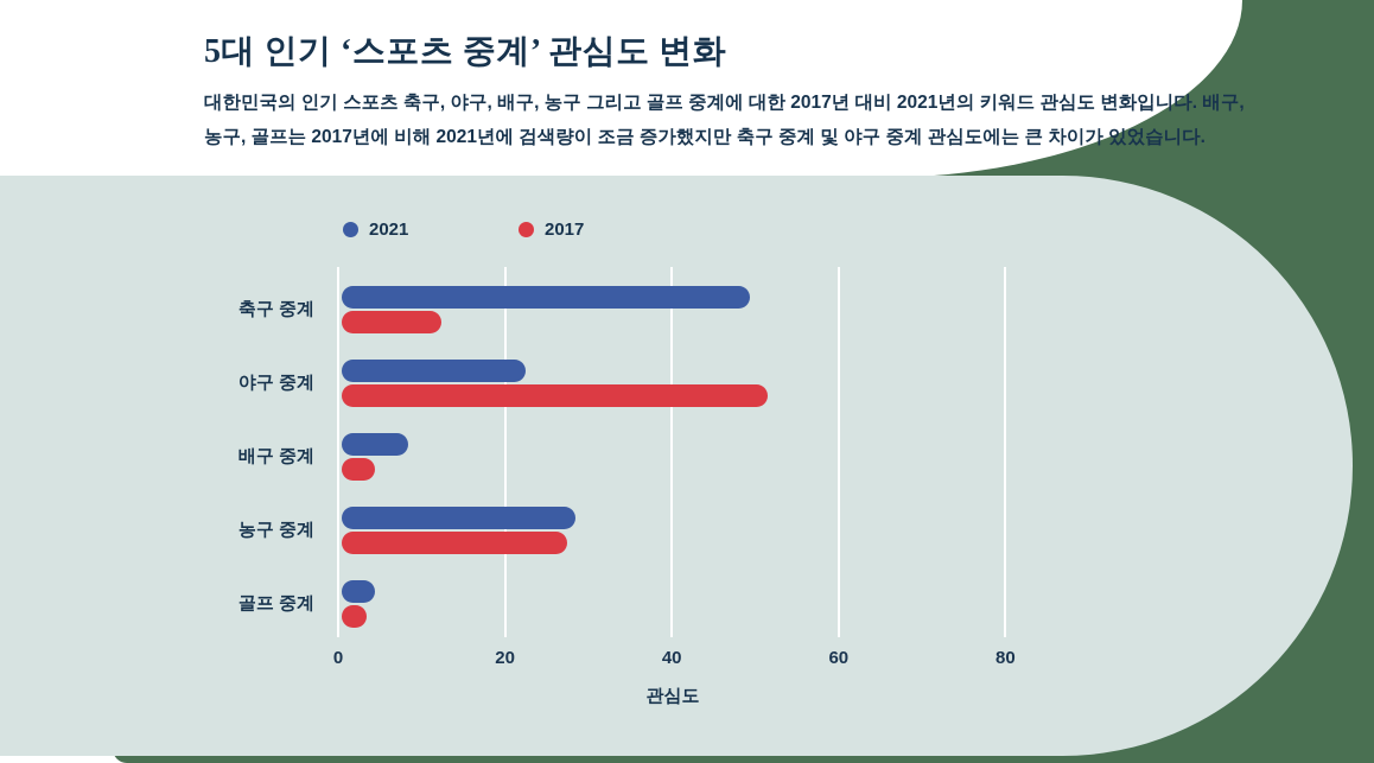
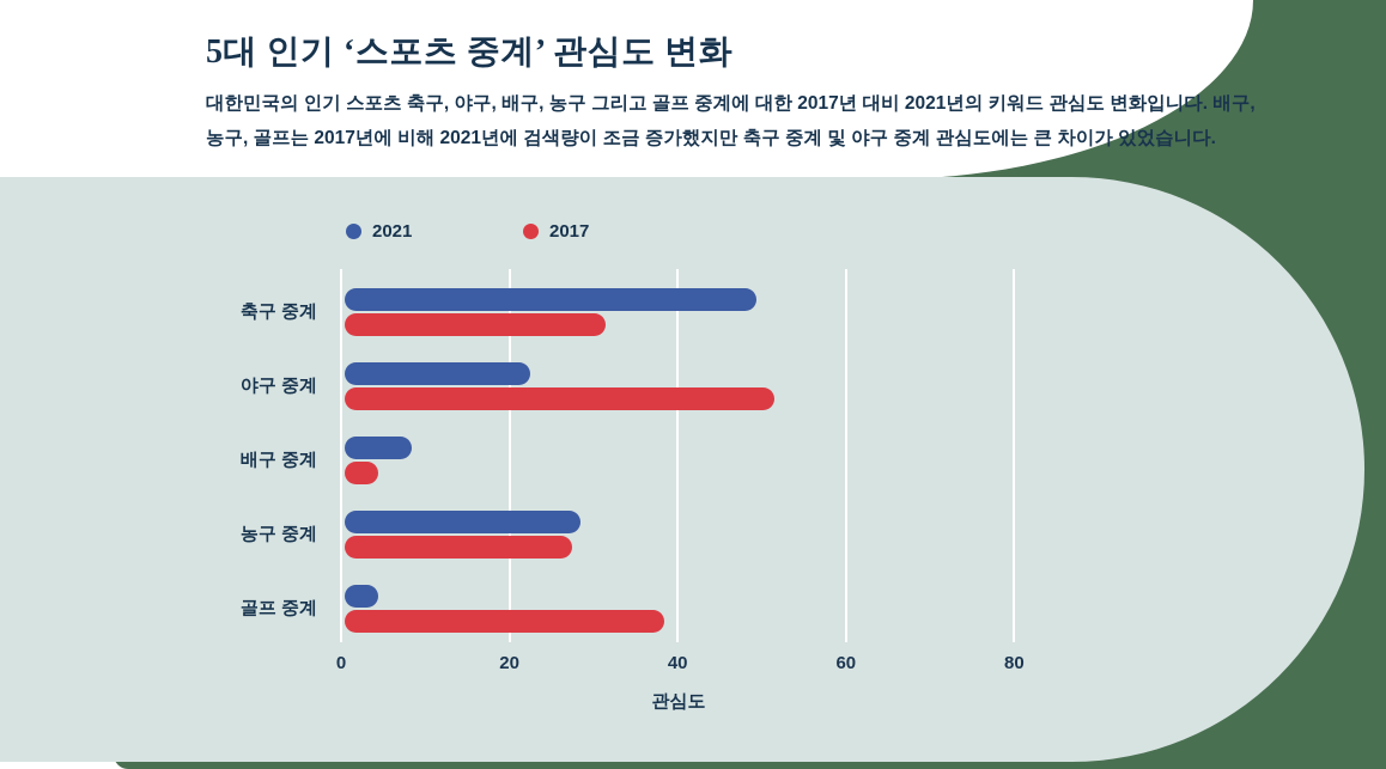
2017/축구 중계: 12 -> 31
2017/골프 중계: 3 -> 38
